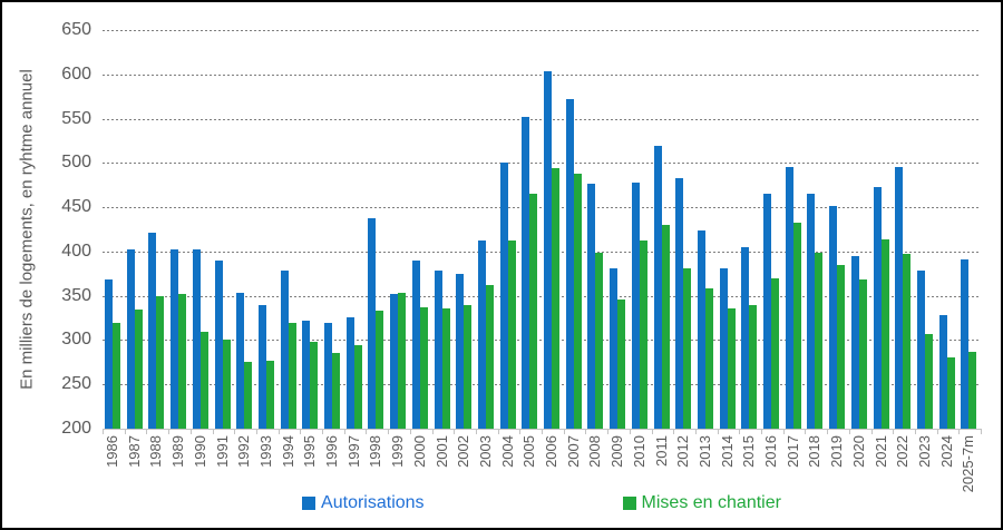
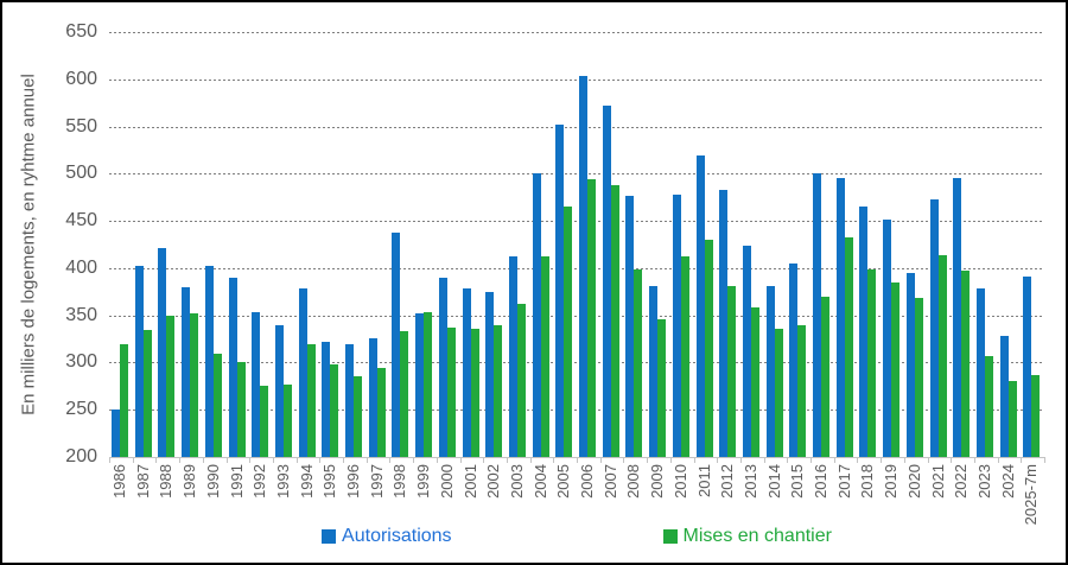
Autorisations/1986: 370 -> 250
Autorisations/1989: 400 -> 380
Autorisations/2016: 460 -> 500
